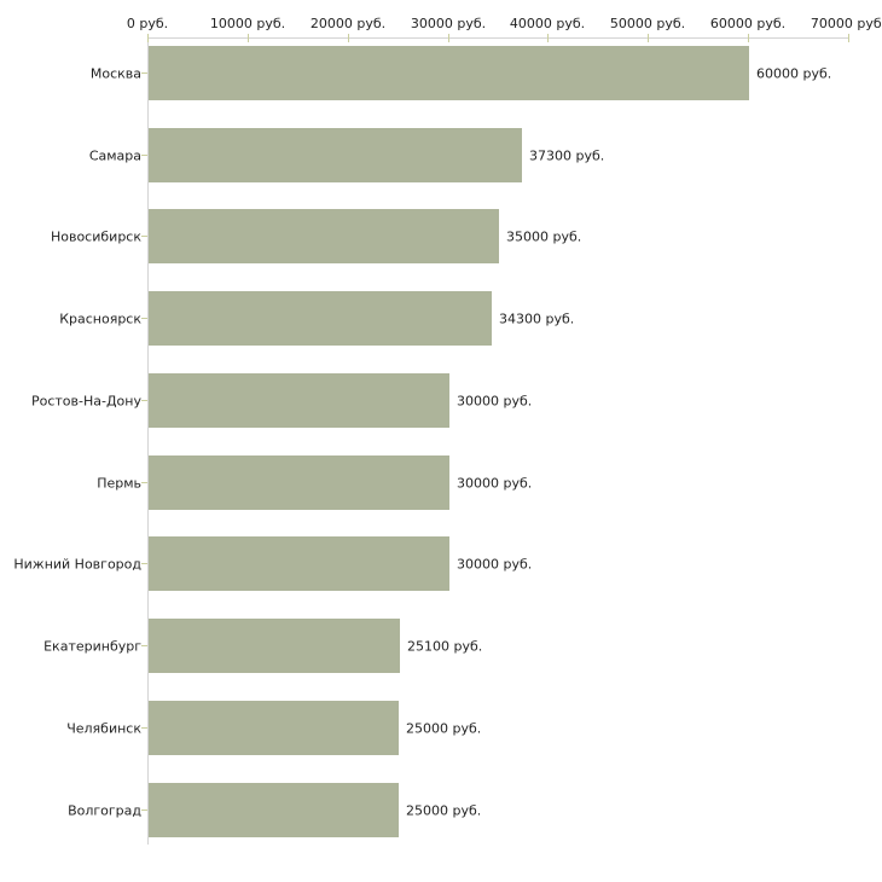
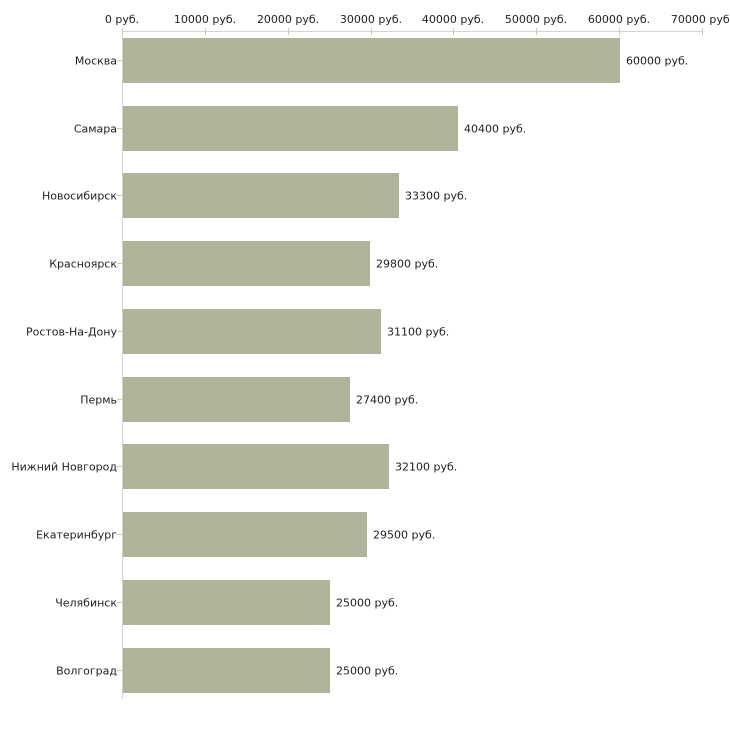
Самара: 37300 -> 40400
Новосибирск: 35000 -> 33300
Красноярск: 34300 -> 29800
Ростов-На-Дону: 30000 -> 31100
Пермь: 30000 -> 27400
Нижний Новгород: 30000 -> 32100
Екатеринбург: 25100 -> 29500
